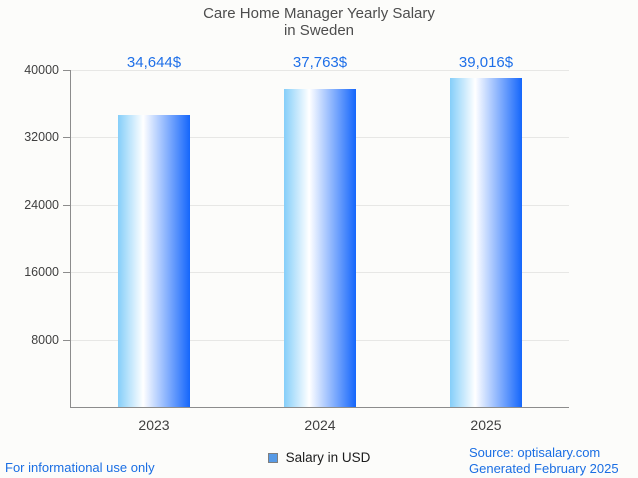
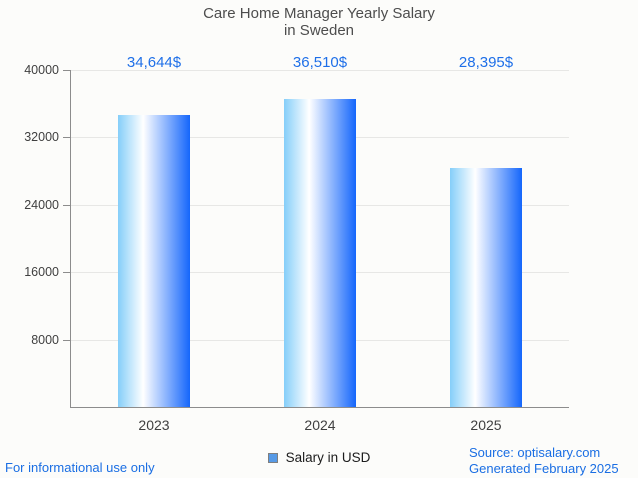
2024: 37,763 -> 36,510
2025: 39,016 -> 28,395
